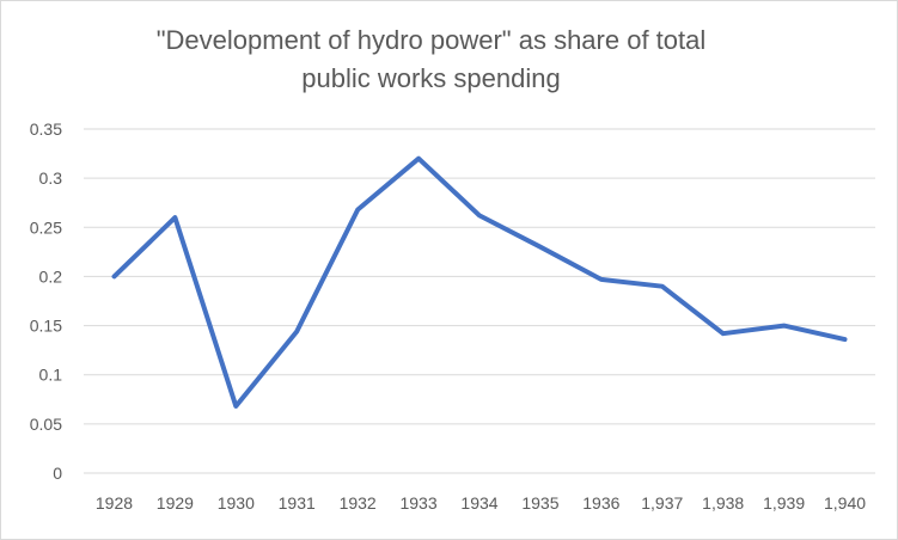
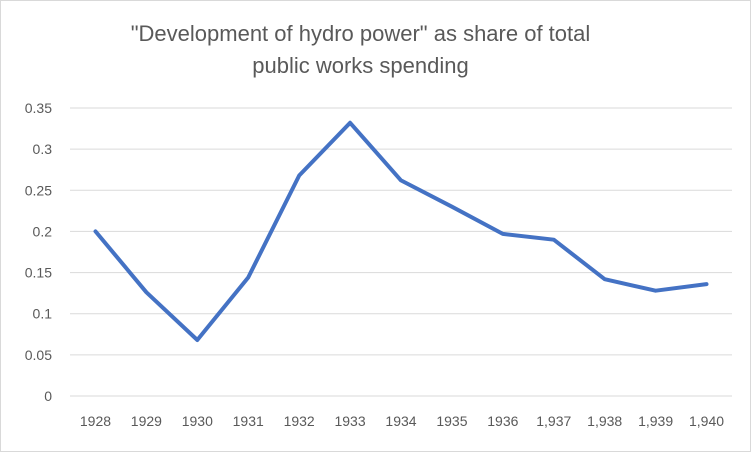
1929: 0.26 -> 0.13
1933: 0.32 -> 0.33
1,939: 0.15 -> 0.13
